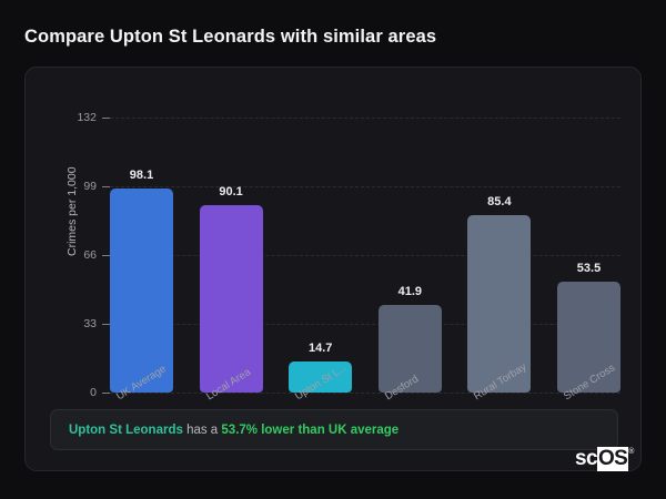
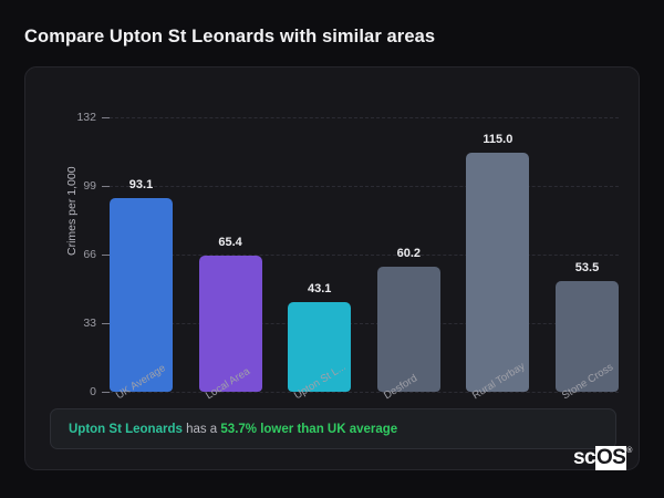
UK Average: 98.1 -> 93.1
Local Area: 90.1 -> 65.4
Upton St L...: 14.7 -> 43.1
Desford: 41.9 -> 60.2
Rural Torbay: 85.4 -> 115.0
